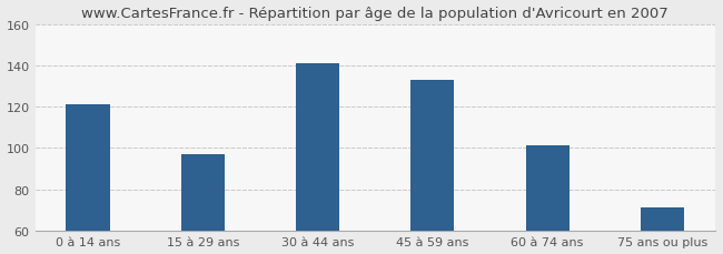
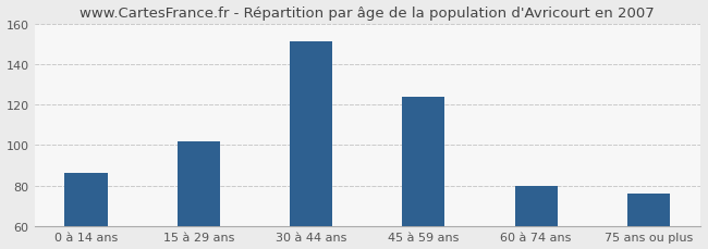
0 à 14 ans: 121 -> 86
15 à 29 ans: 97 -> 102
30 à 44 ans: 141 -> 151
45 à 59 ans: 133 -> 124
60 à 74 ans: 101 -> 80
75 ans ou plus: 71 -> 76
